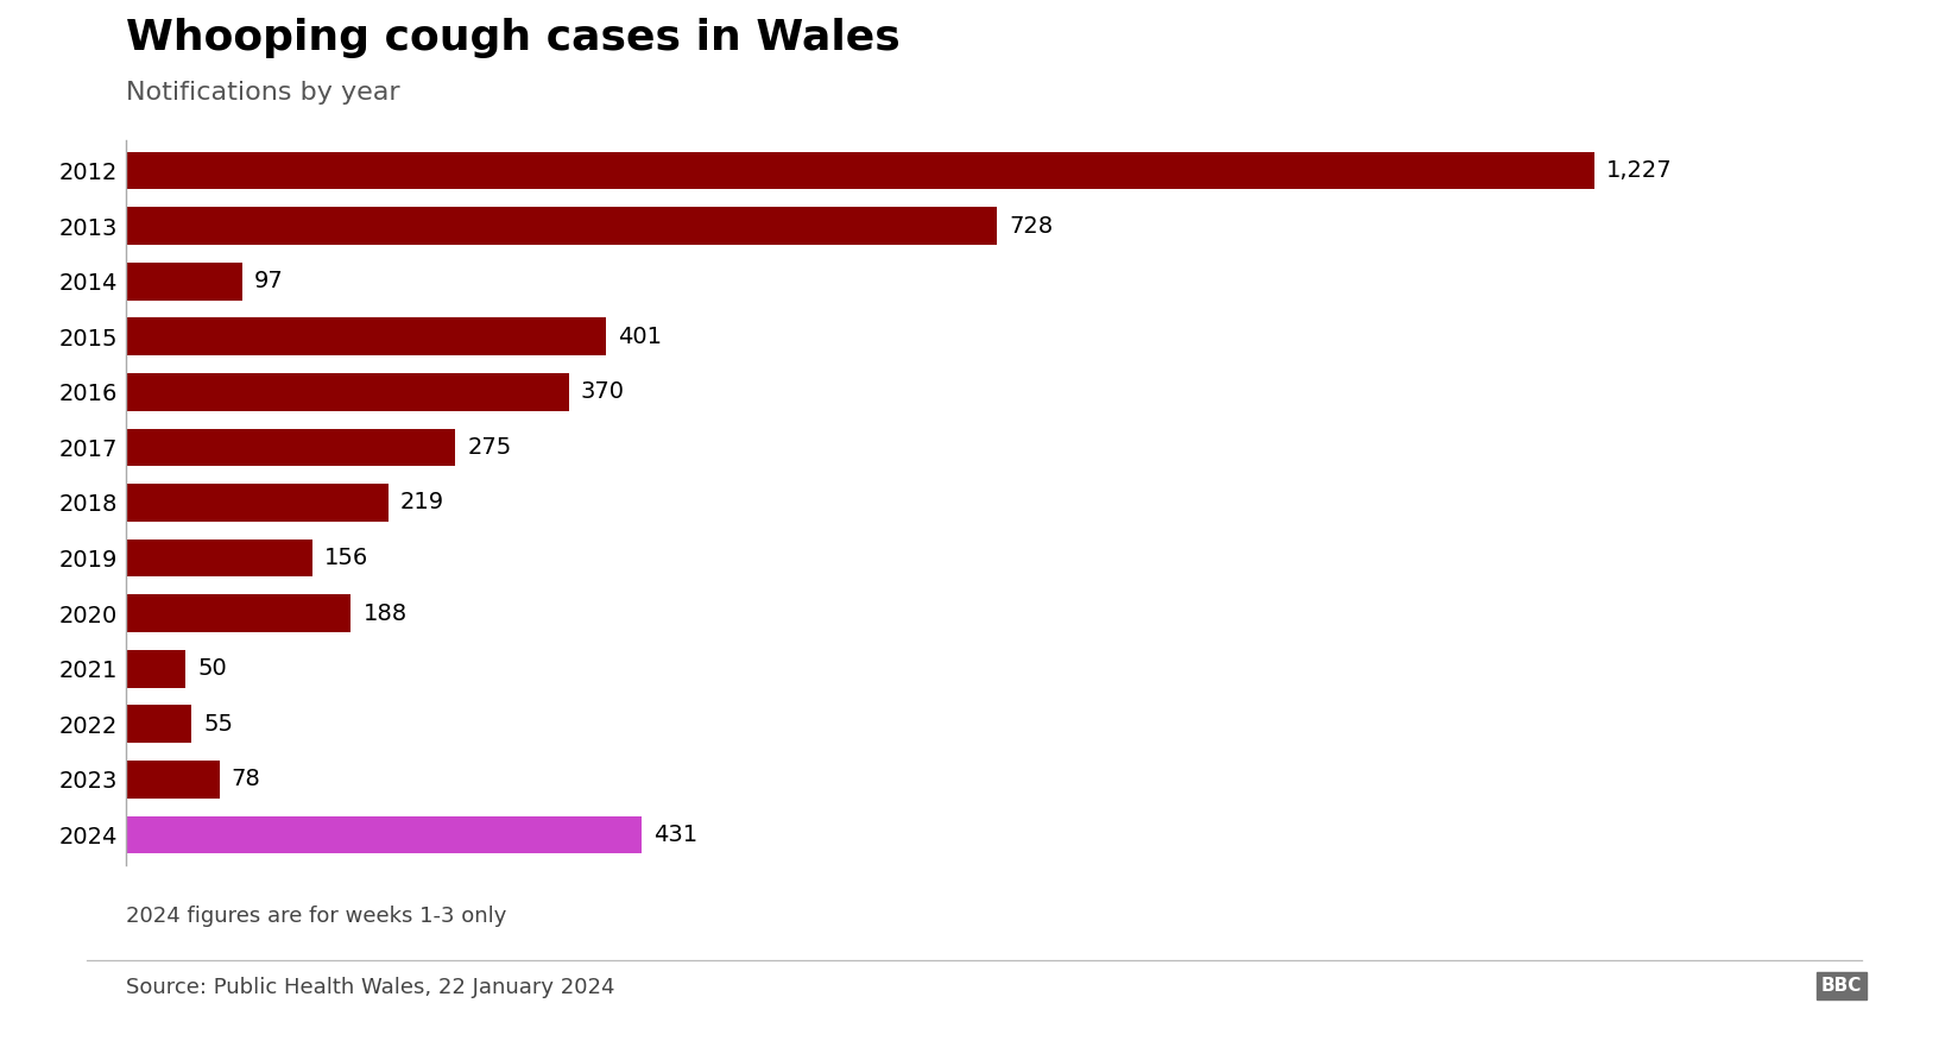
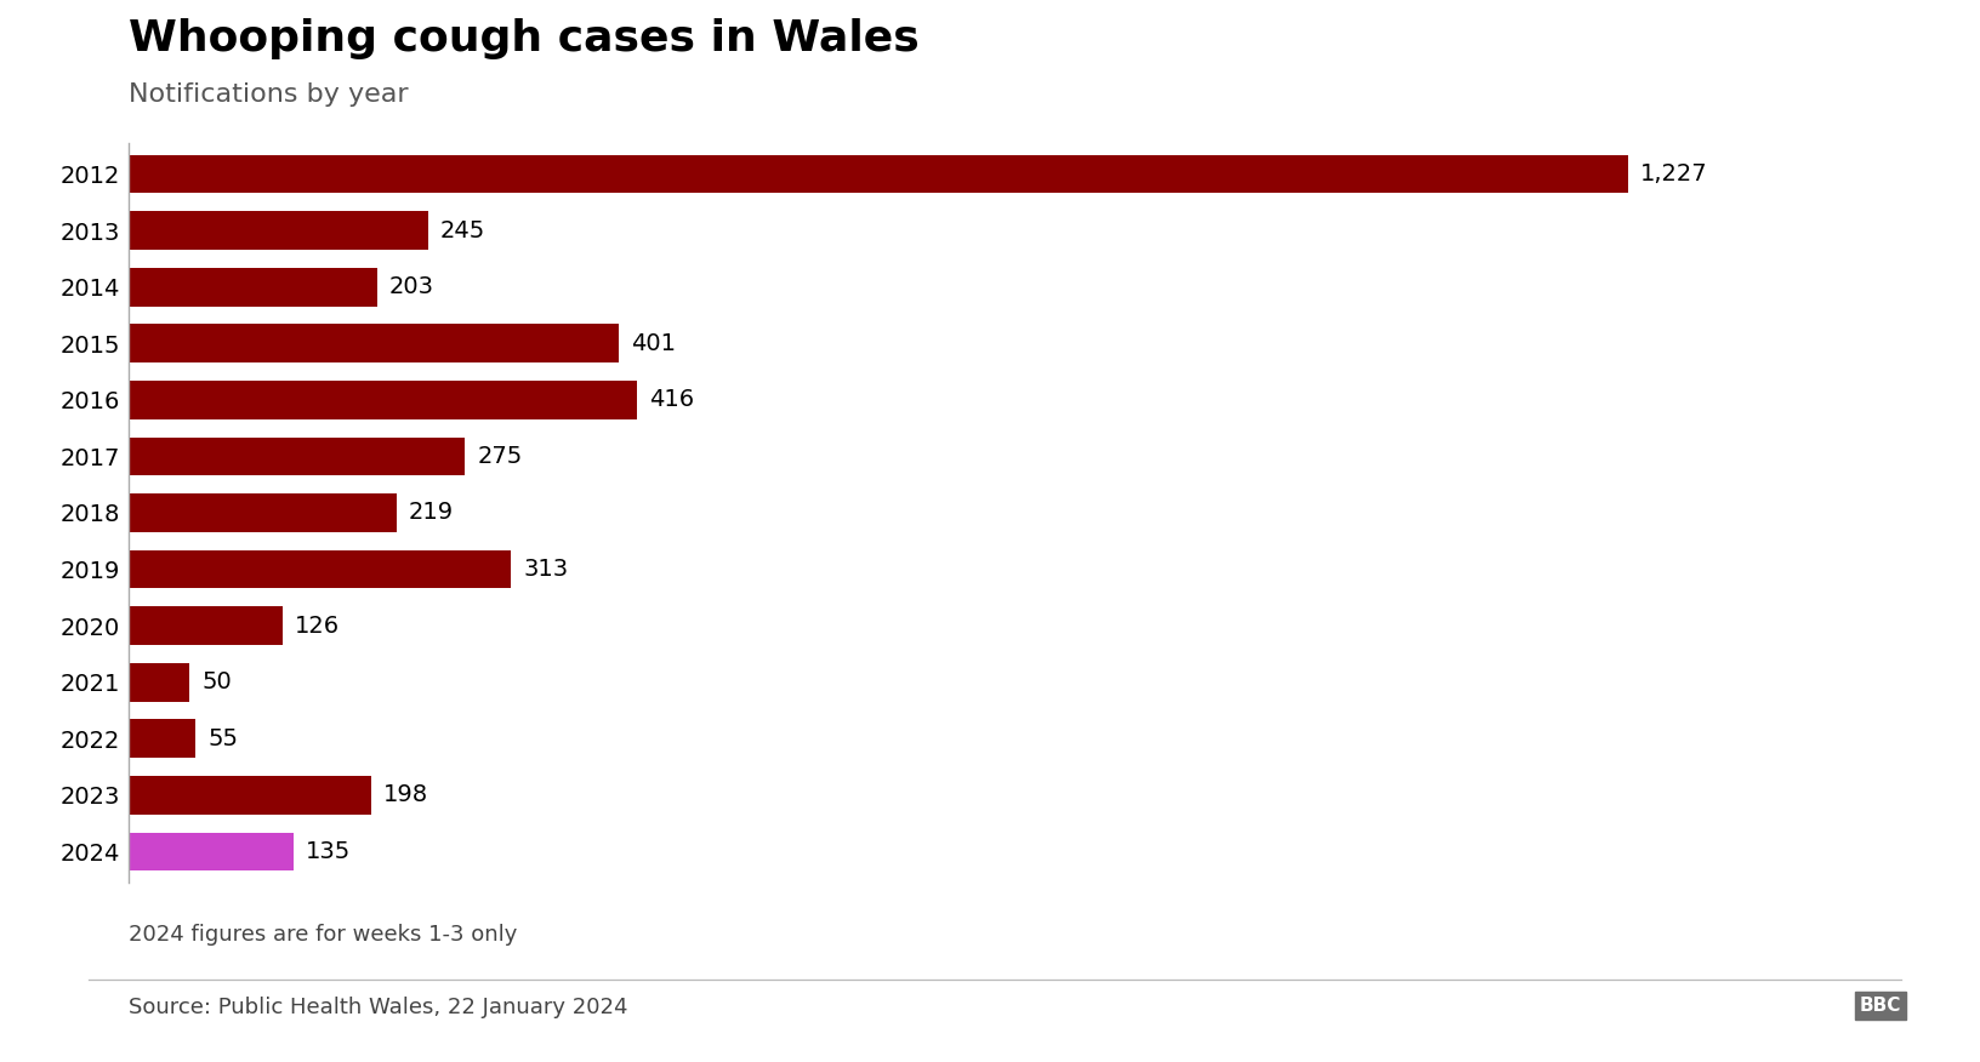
2013: 728 -> 245
2014: 97 -> 203
2016: 370 -> 416
2019: 156 -> 313
2020: 188 -> 126
2023: 78 -> 198
2024: 431 -> 135
